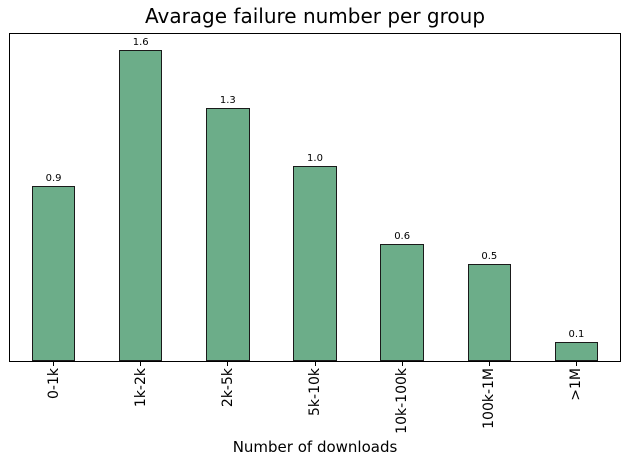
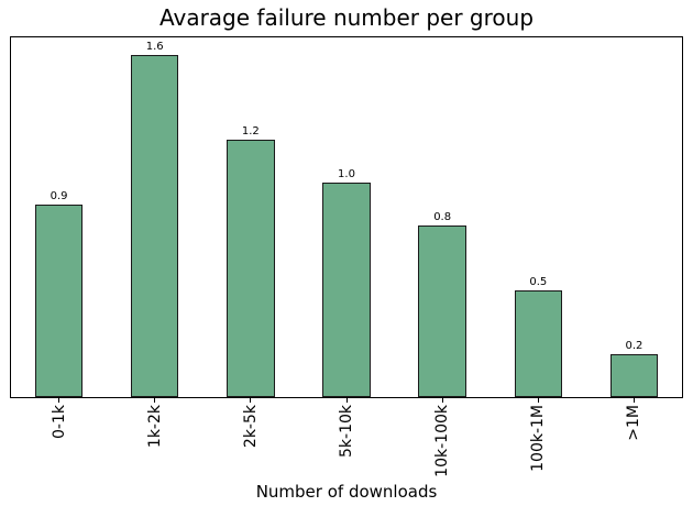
2k-5k: 1.3 -> 1.2
10k-100k: 0.6 -> 0.8
>1M: 0.1 -> 0.2
